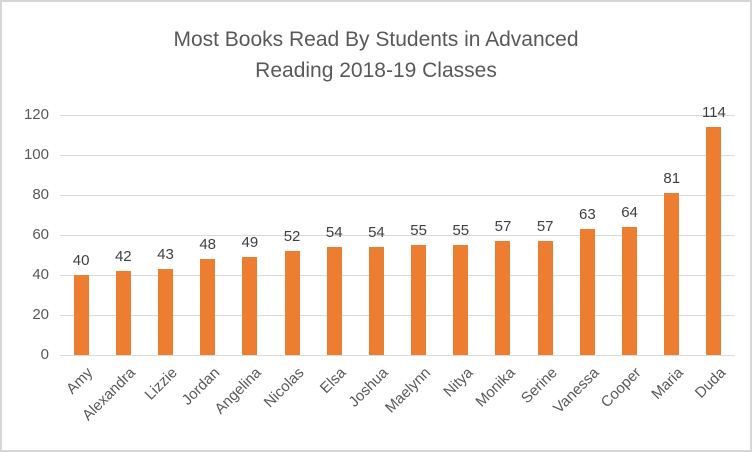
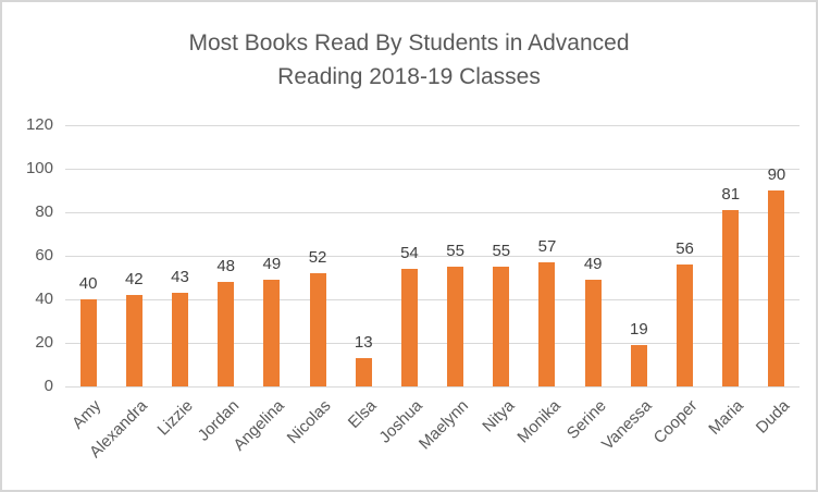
Elsa: 54 -> 13
Serine: 57 -> 49
Vanessa: 63 -> 19
Cooper: 64 -> 56
Duda: 114 -> 90
